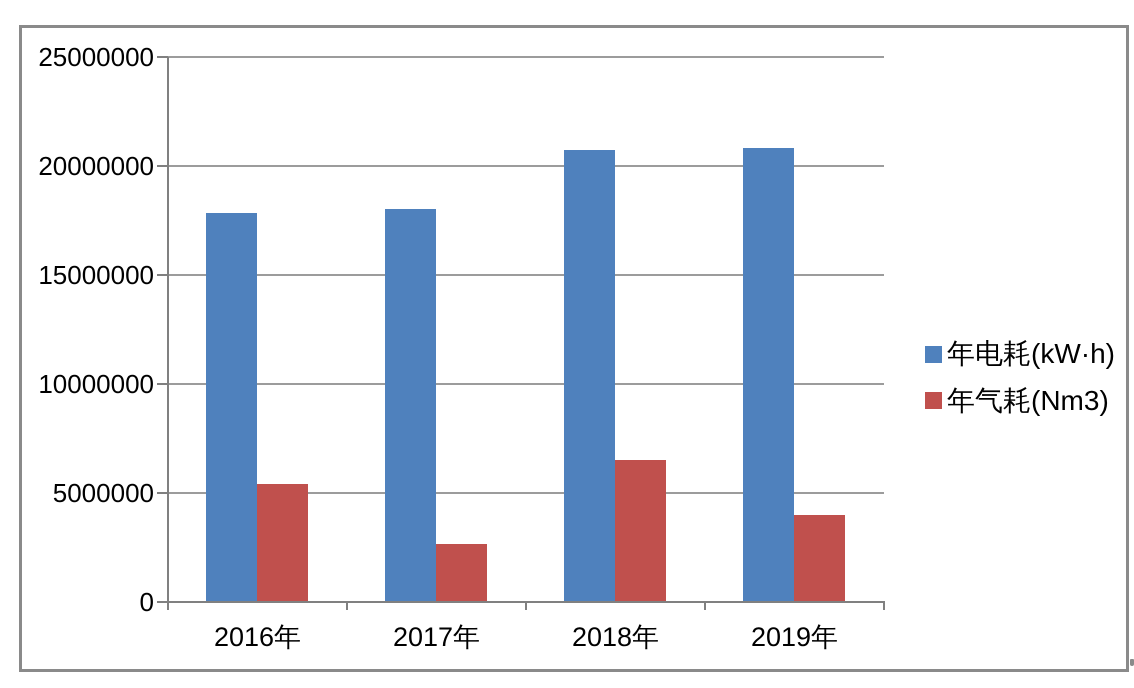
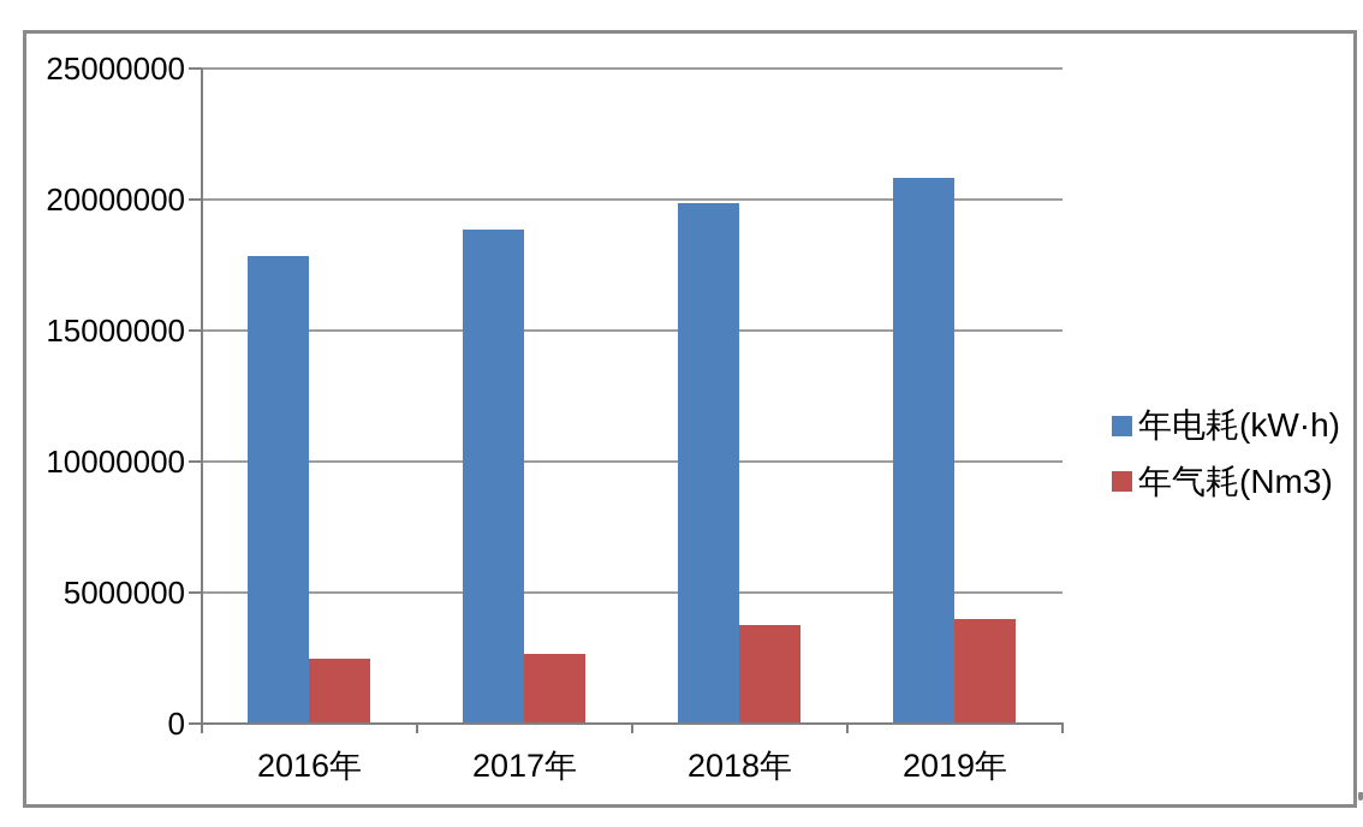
年气耗(Nm3)/2016年: 5400000 -> 2500000
年电耗(kW·h)/2017年: 18000000 -> 18800000
年电耗(kW·h)/2018年: 20700000 -> 19800000
年气耗(Nm3)/2018年: 6500000 -> 3800000
